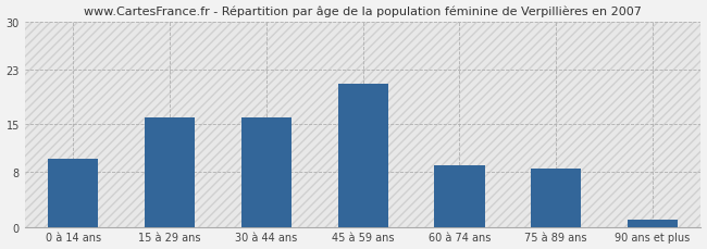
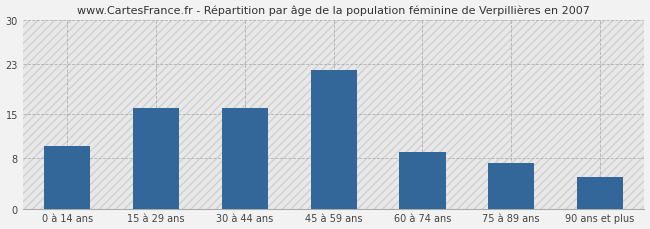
45 à 59 ans: 21.0 -> 22.0
75 à 89 ans: 8.5 -> 7.2
90 ans et plus: 1.0 -> 5.0
